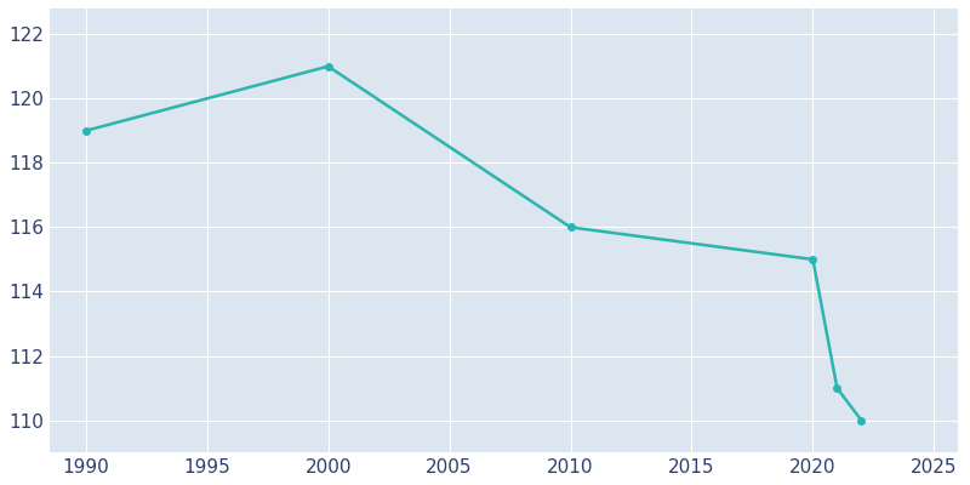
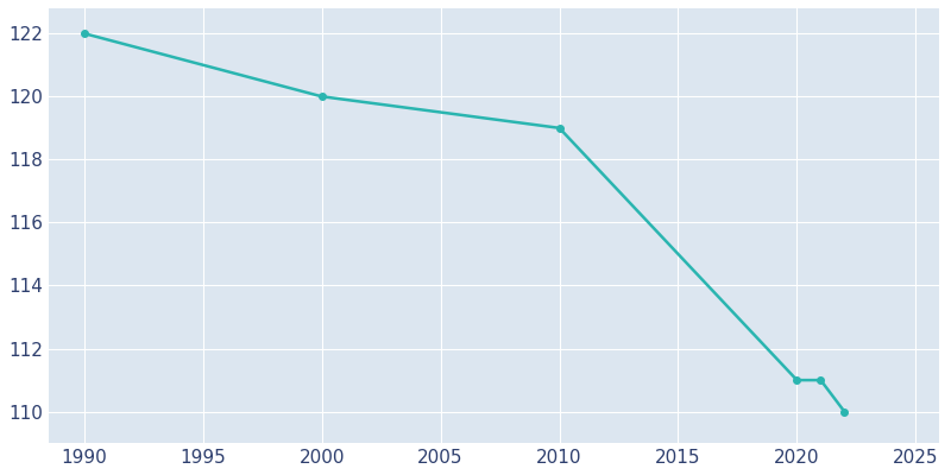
1990: 119 -> 122
2000: 121 -> 120
2010: 116 -> 119
2020: 115 -> 111
